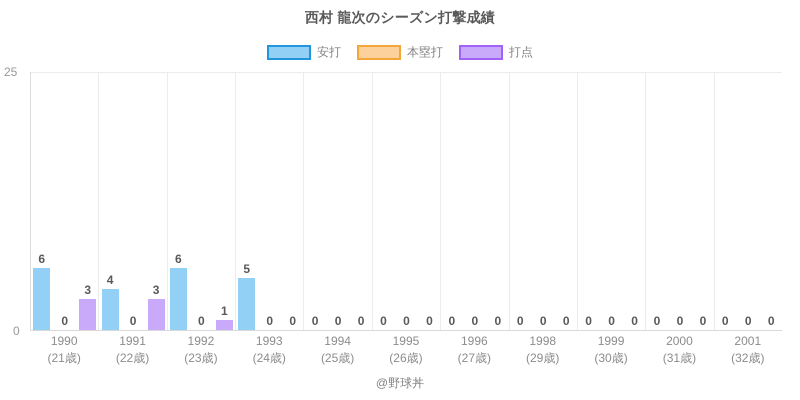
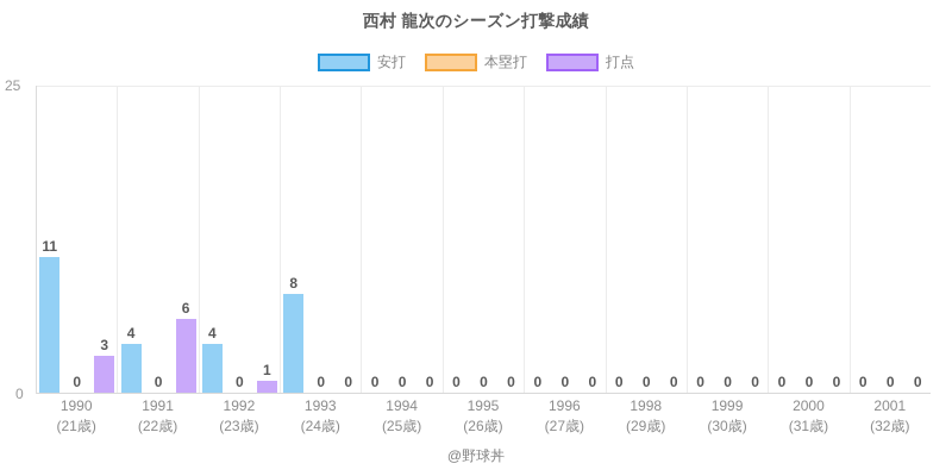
安打/1990: 6 -> 11
打点/1991: 3 -> 6
安打/1992: 6 -> 4
安打/1993: 5 -> 8
